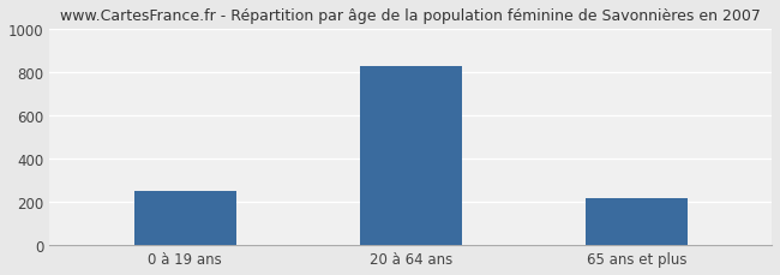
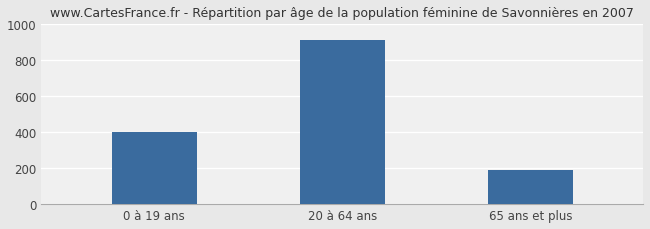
0 à 19 ans: 250 -> 400
20 à 64 ans: 830 -> 910
65 ans et plus: 220 -> 190
